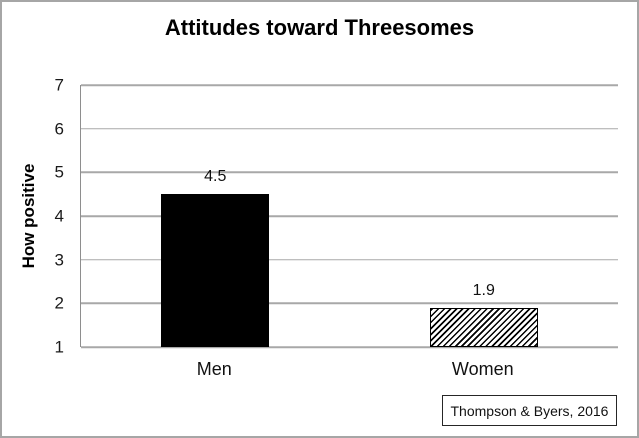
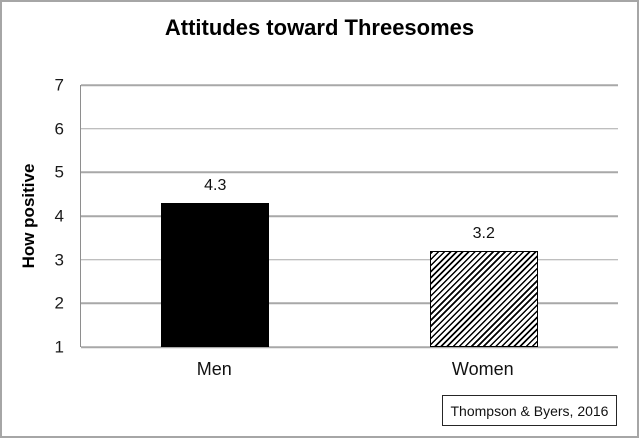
Men: 4.5 -> 4.3
Women: 1.9 -> 3.2
